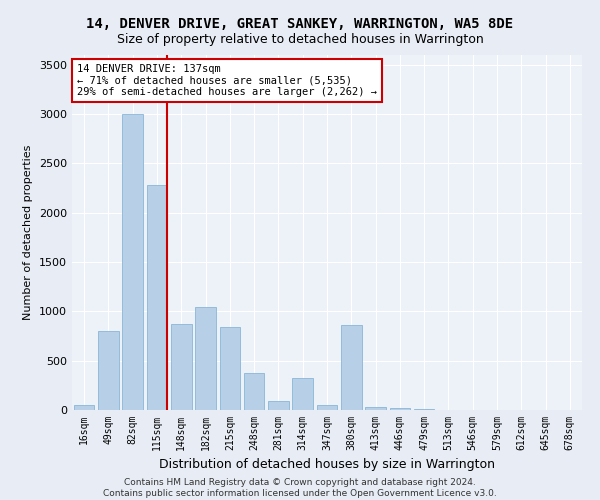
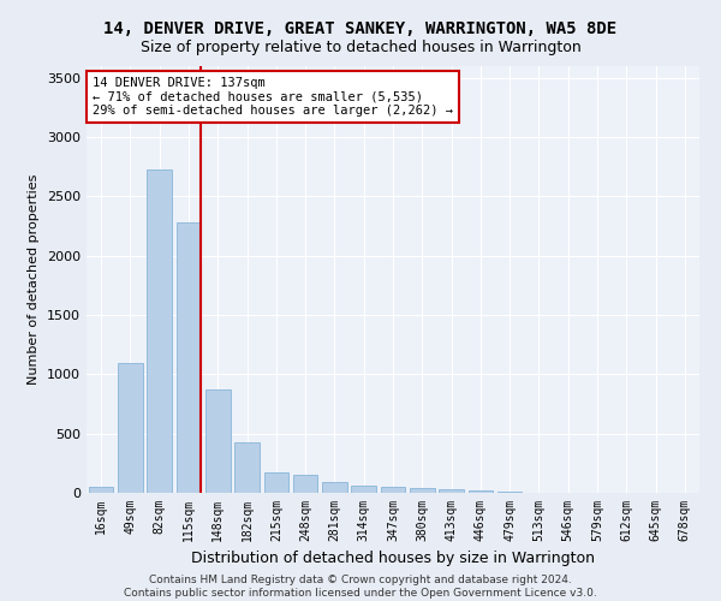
49sqm: 800 -> 1100
82sqm: 3000 -> 2730
182sqm: 1040 -> 430
215sqm: 840 -> 170
248sqm: 380 -> 160
314sqm: 320 -> 60
380sqm: 860 -> 40
